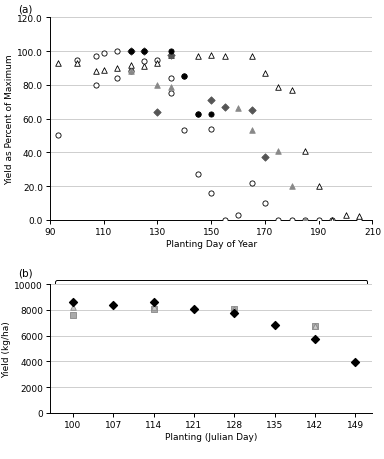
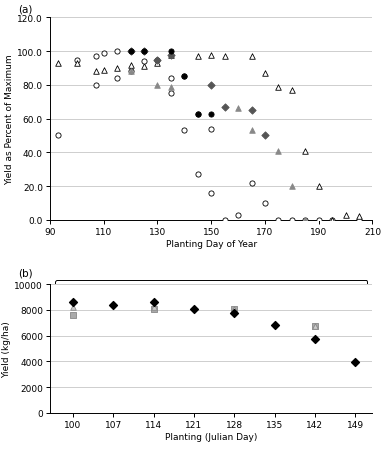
Eastern IL Agronomist/130: 64 -> 95
Eastern IL Agronomist/150: 71 -> 80
Eastern IL Agronomist/170: 37 -> 50
